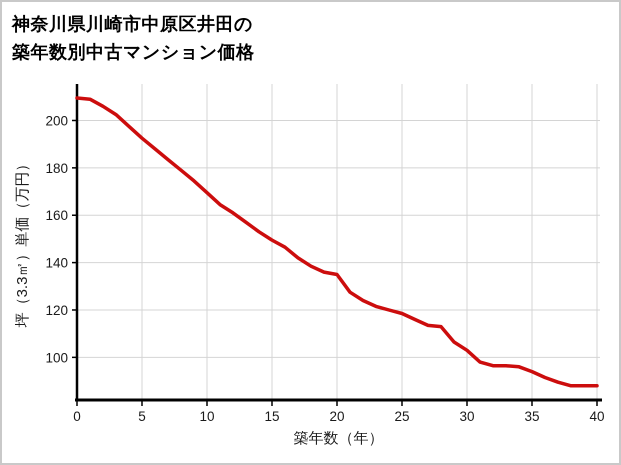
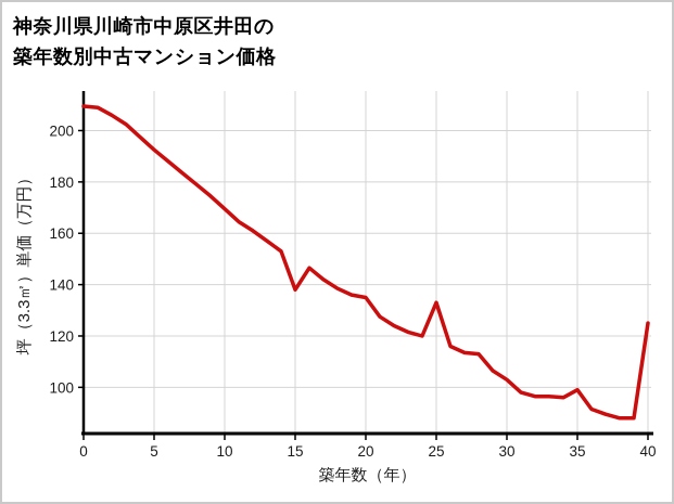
15: 150 -> 138
25: 118 -> 133
35: 94 -> 99
40: 88 -> 125
